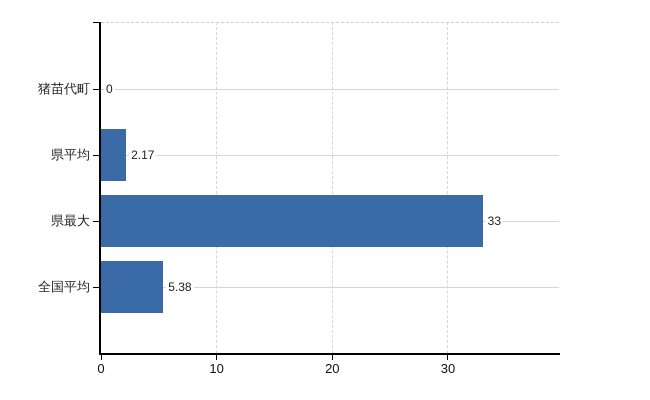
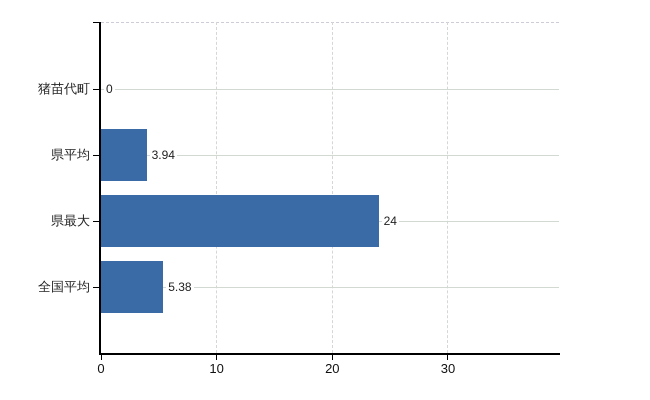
県平均: 2.17 -> 3.94
県最大: 33 -> 24
